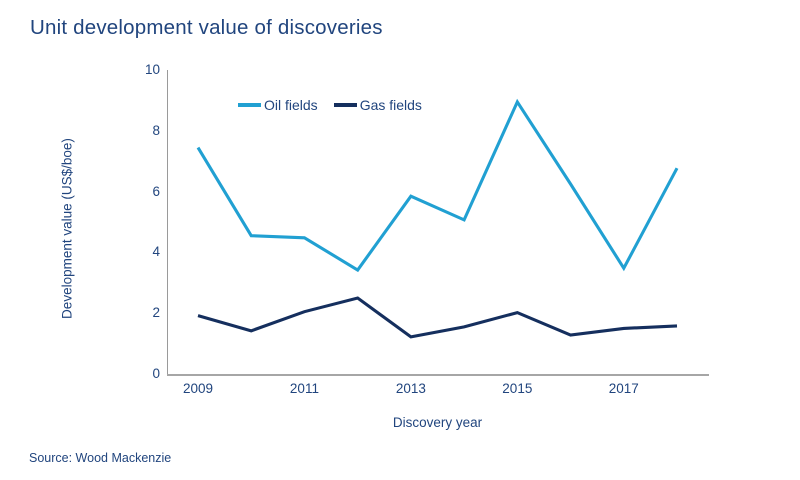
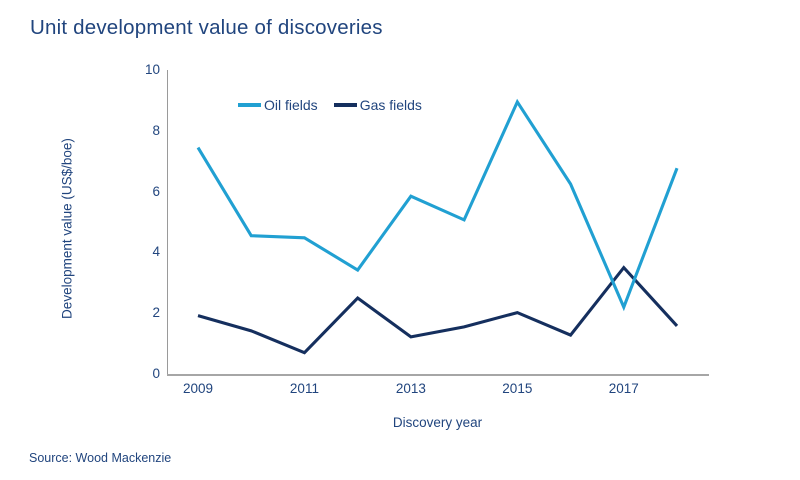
Gas fields/2011: 2.0 -> 0.7
Oil fields/2017: 3.5 -> 2.2
Gas fields/2017: 1.5 -> 3.5
